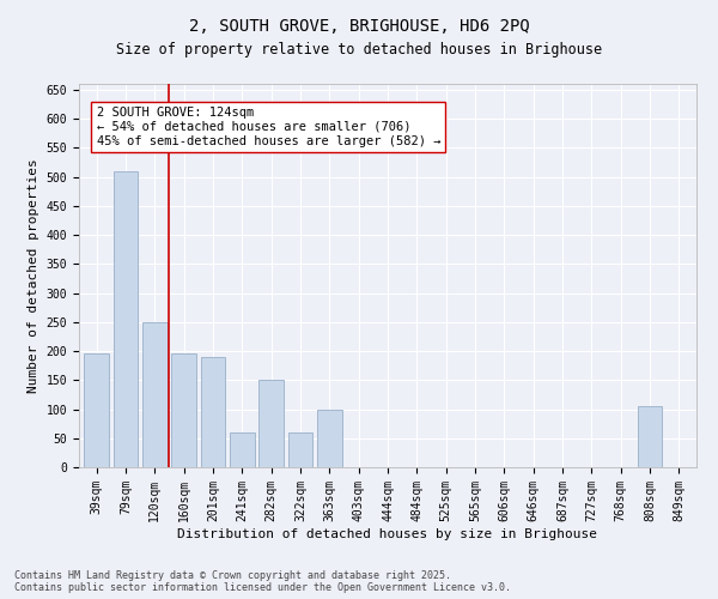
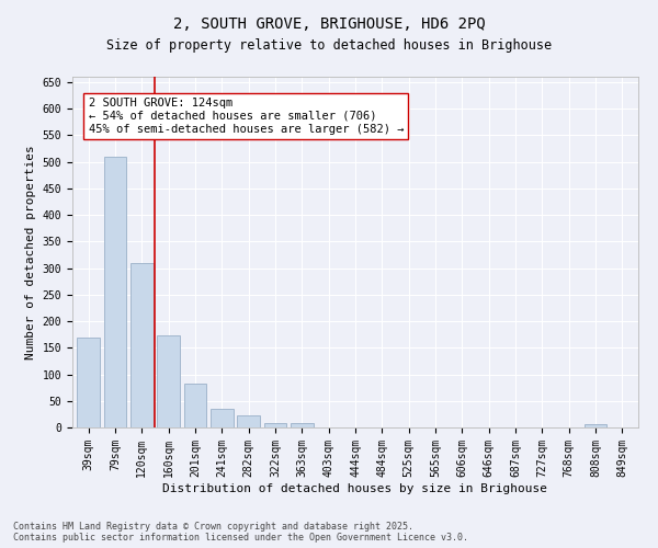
39sqm: 195 -> 170
120sqm: 250 -> 310
160sqm: 195 -> 173
201sqm: 190 -> 82
241sqm: 60 -> 35
282sqm: 150 -> 22
322sqm: 60 -> 8
363sqm: 100 -> 8
808sqm: 105 -> 7
